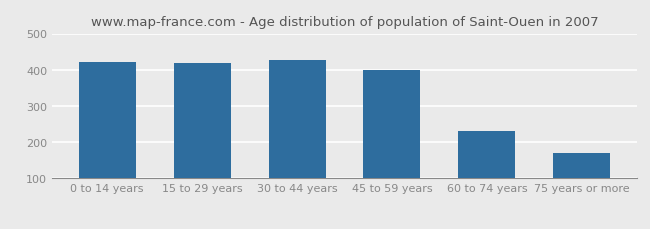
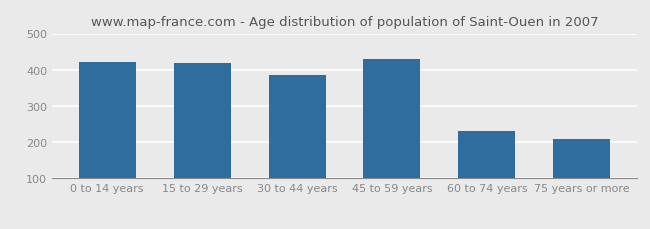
30 to 44 years: 428 -> 385
45 to 59 years: 400 -> 430
75 years or more: 170 -> 210
